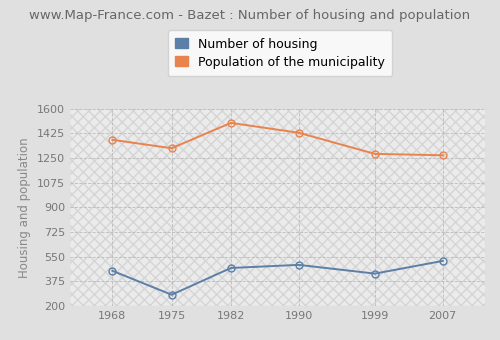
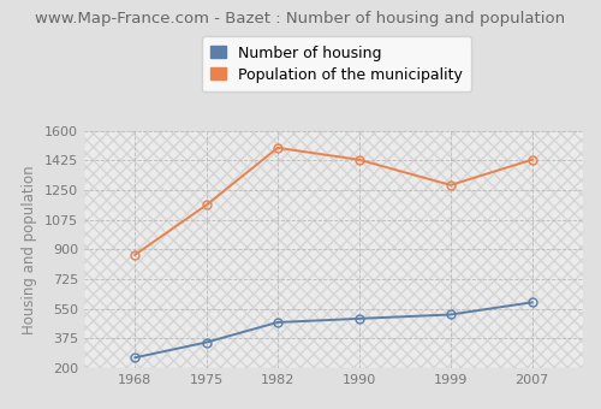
Number of housing/1968: 450 -> 260
Population of the municipality/1968: 1380 -> 870
Number of housing/1975: 280 -> 350
Population of the municipality/1975: 1320 -> 1160
Number of housing/1999: 430 -> 520
Number of housing/2007: 520 -> 590
Population of the municipality/2007: 1270 -> 1430
